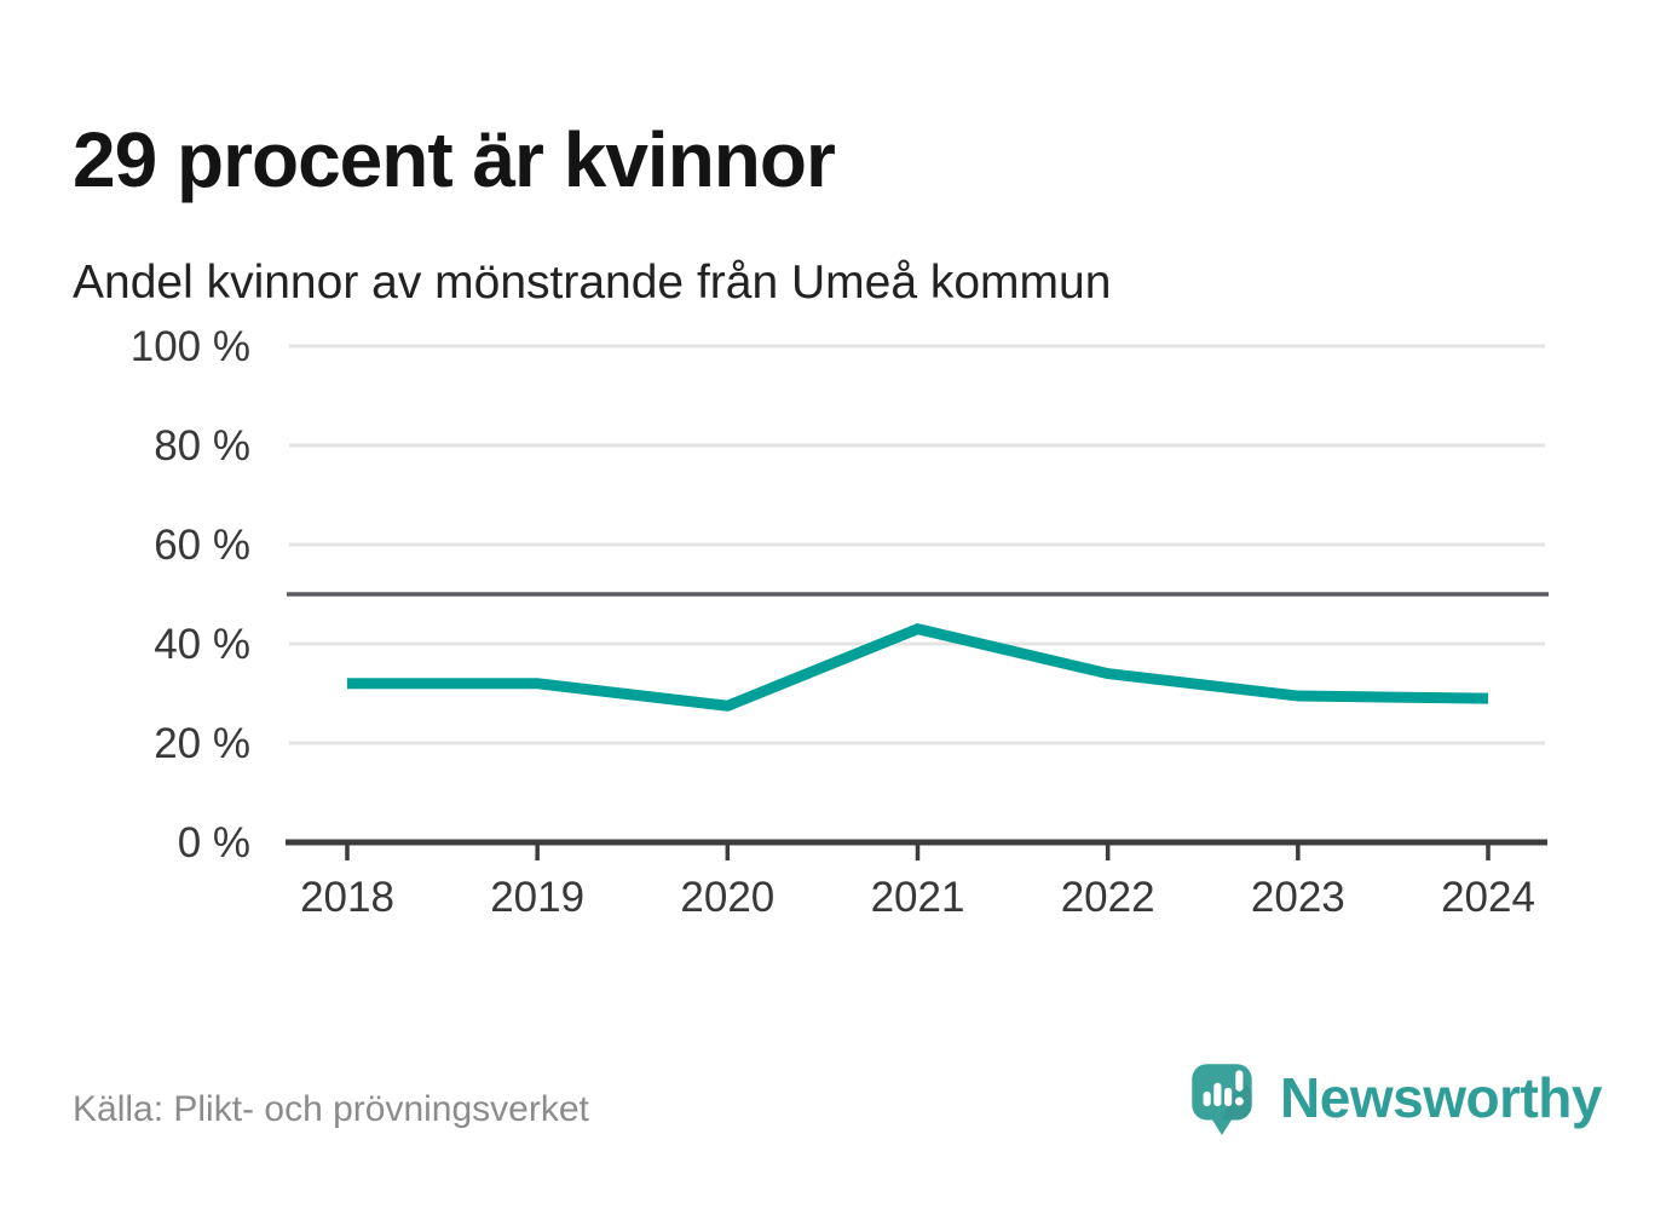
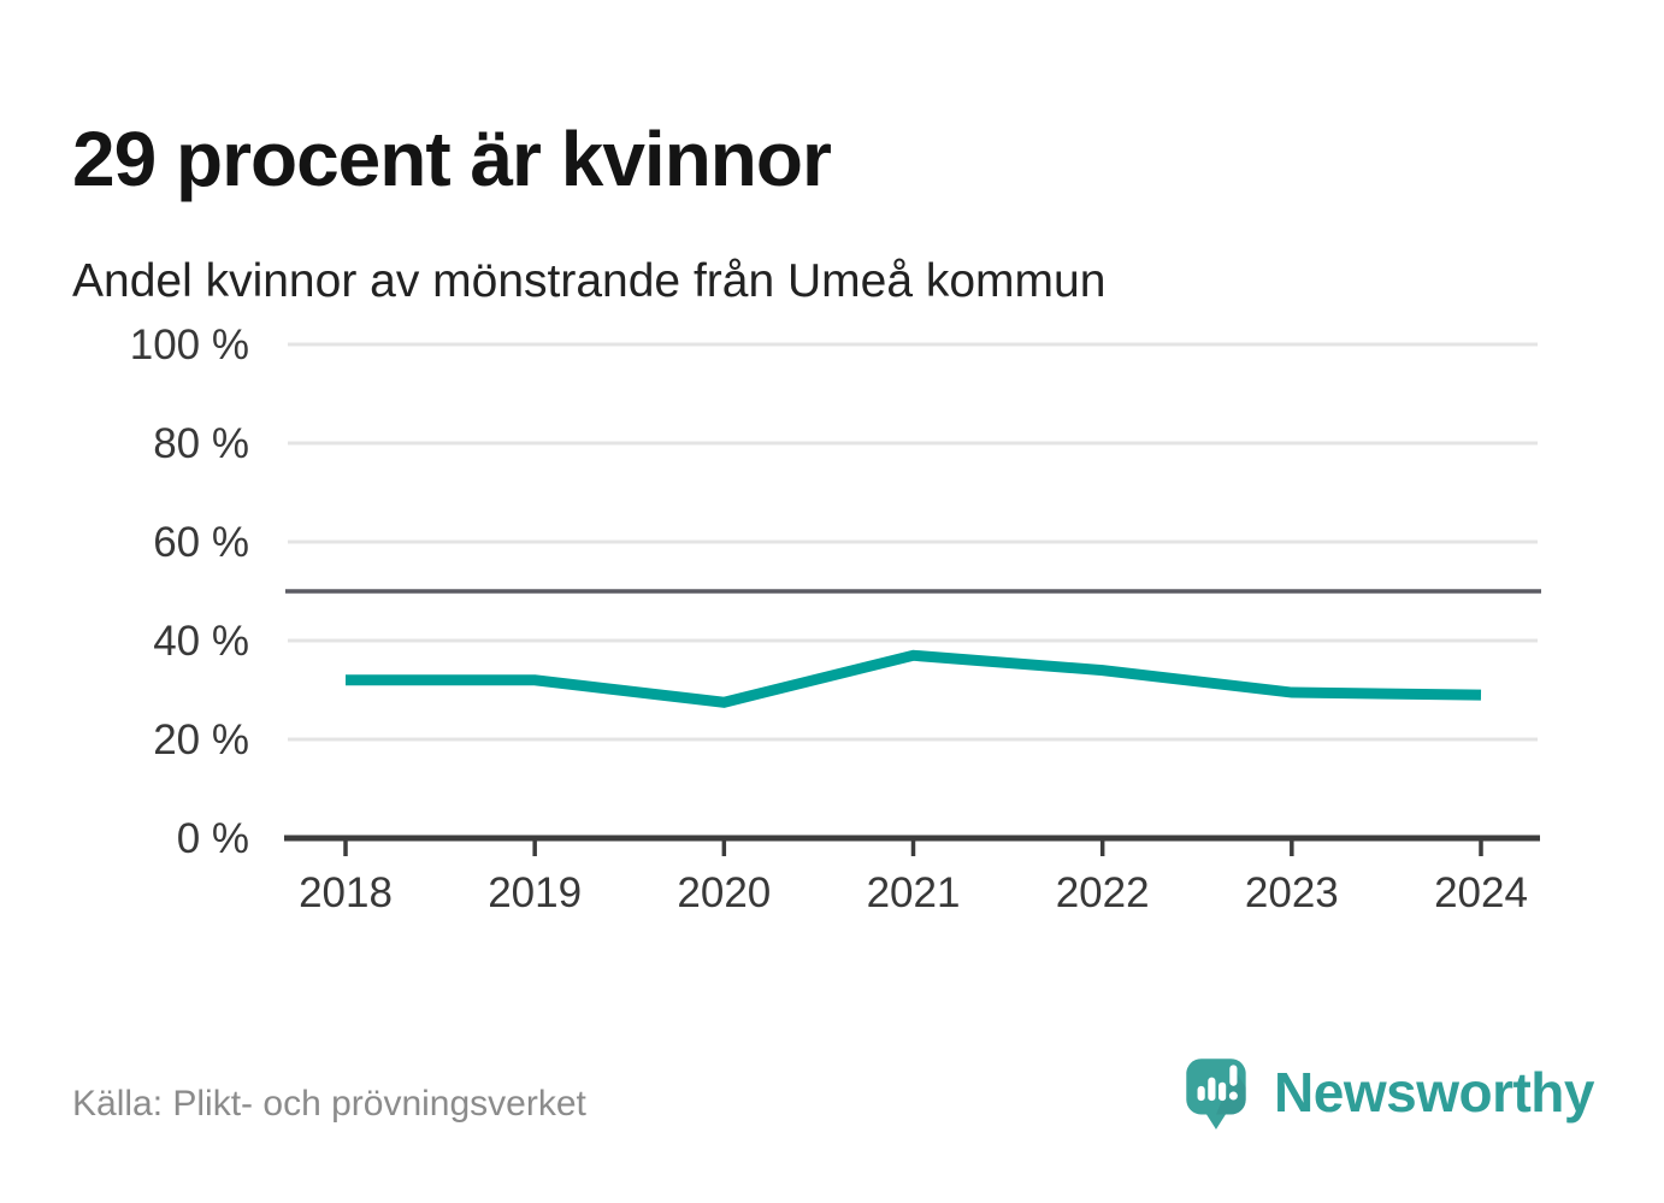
2021: 43% -> 37%
